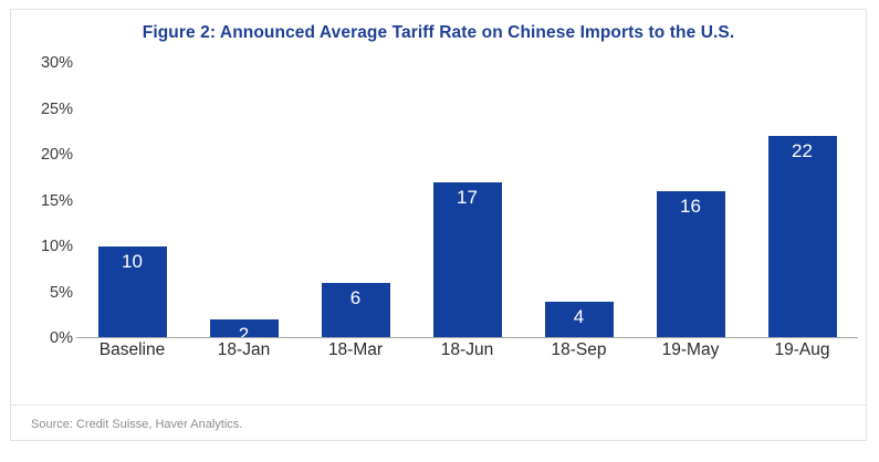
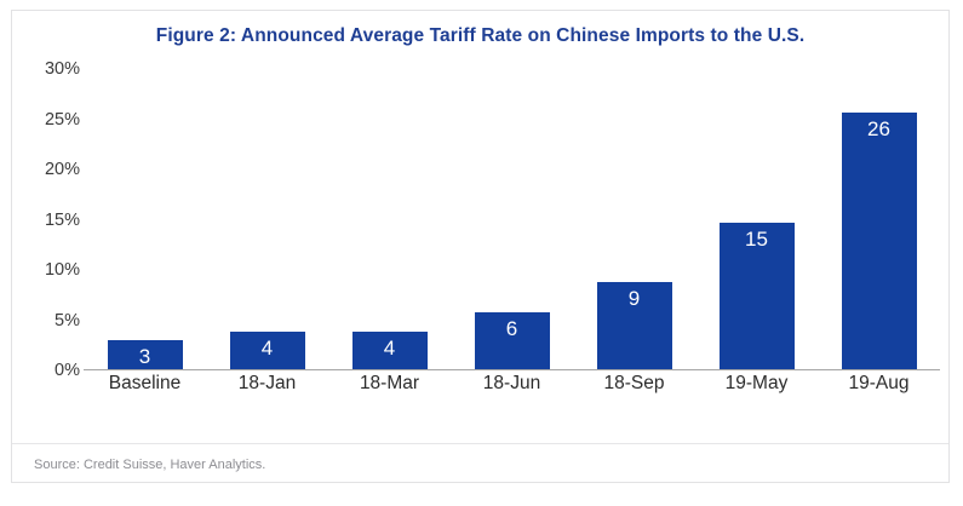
Baseline: 10 -> 3
18-Jan: 2 -> 4
18-Mar: 6 -> 4
18-Jun: 17 -> 6
18-Sep: 4 -> 9
19-May: 16 -> 15
19-Aug: 22 -> 26
